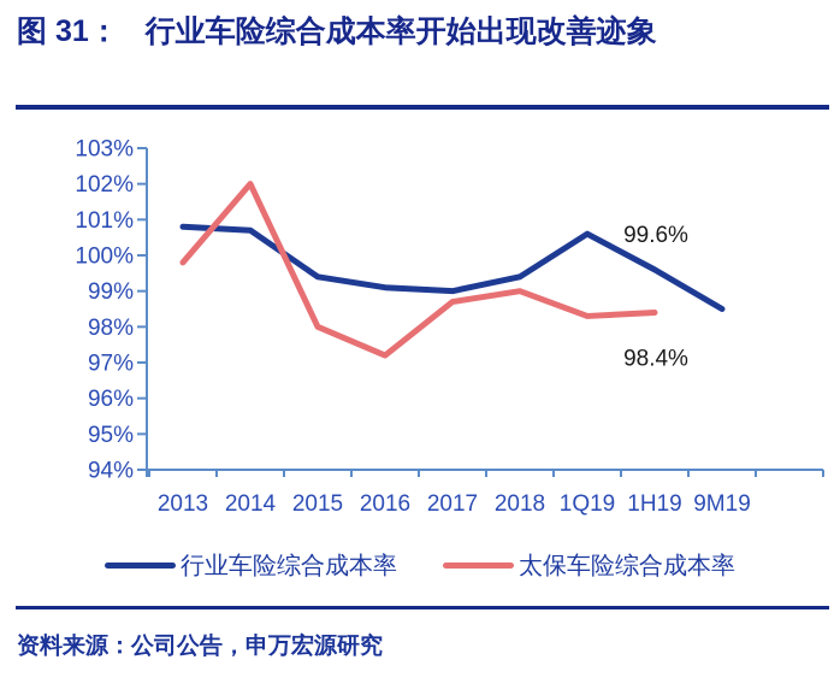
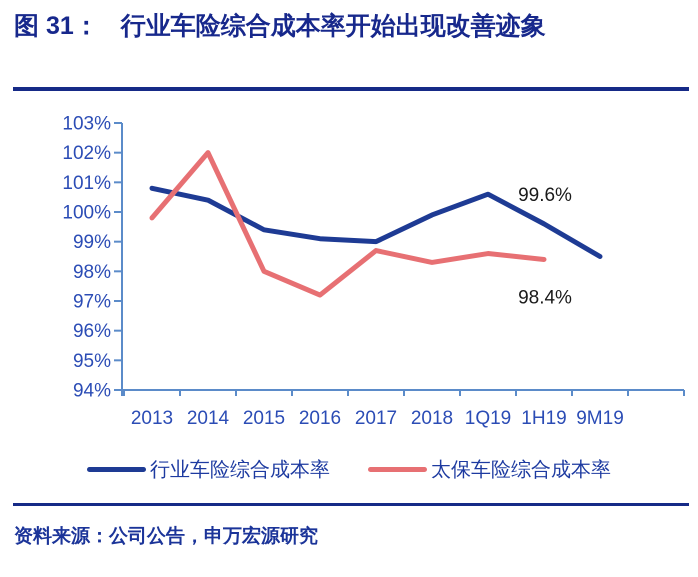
行业车险综合成本率/2014: 100.7% -> 100.4%
行业车险综合成本率/2018: 99.4% -> 99.9%
太保车险综合成本率/2018: 99.0% -> 98.3%
太保车险综合成本率/1Q19: 98.3% -> 98.6%
